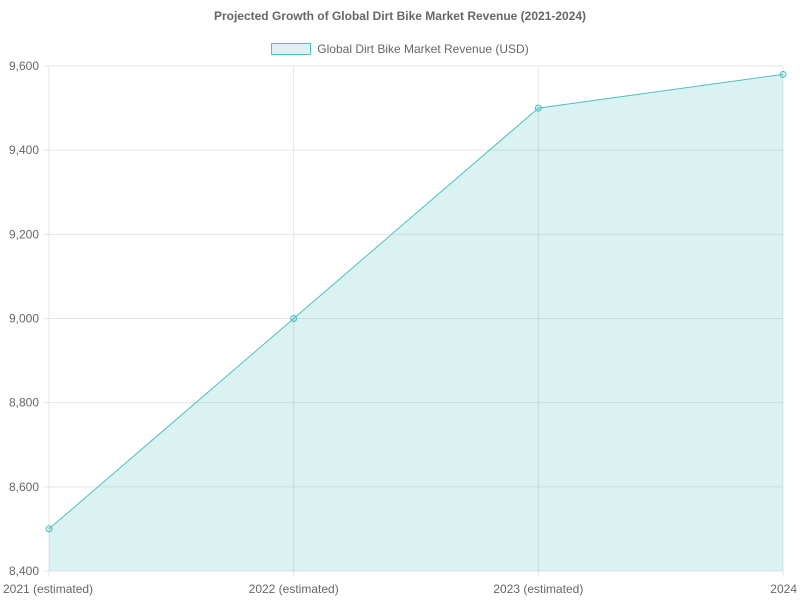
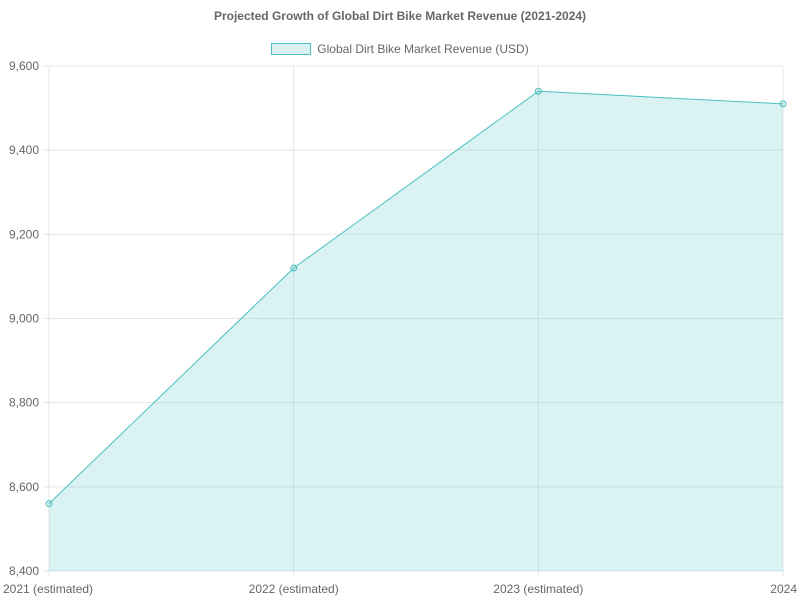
2021 (estimated): 8500 -> 8560
2022 (estimated): 9000 -> 9120
2023 (estimated): 9500 -> 9540
2024: 9580 -> 9510
